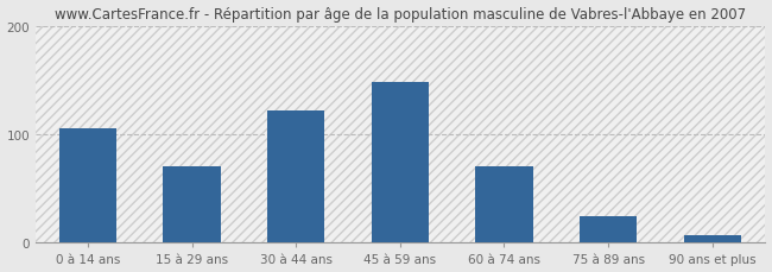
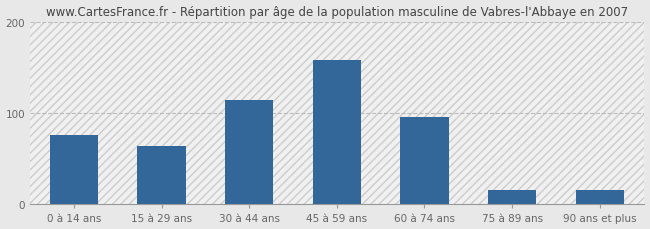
0 à 14 ans: 105 -> 76
15 à 29 ans: 70 -> 64
30 à 44 ans: 122 -> 114
45 à 59 ans: 148 -> 158
60 à 74 ans: 70 -> 96
75 à 89 ans: 25 -> 16
90 ans et plus: 7 -> 16
